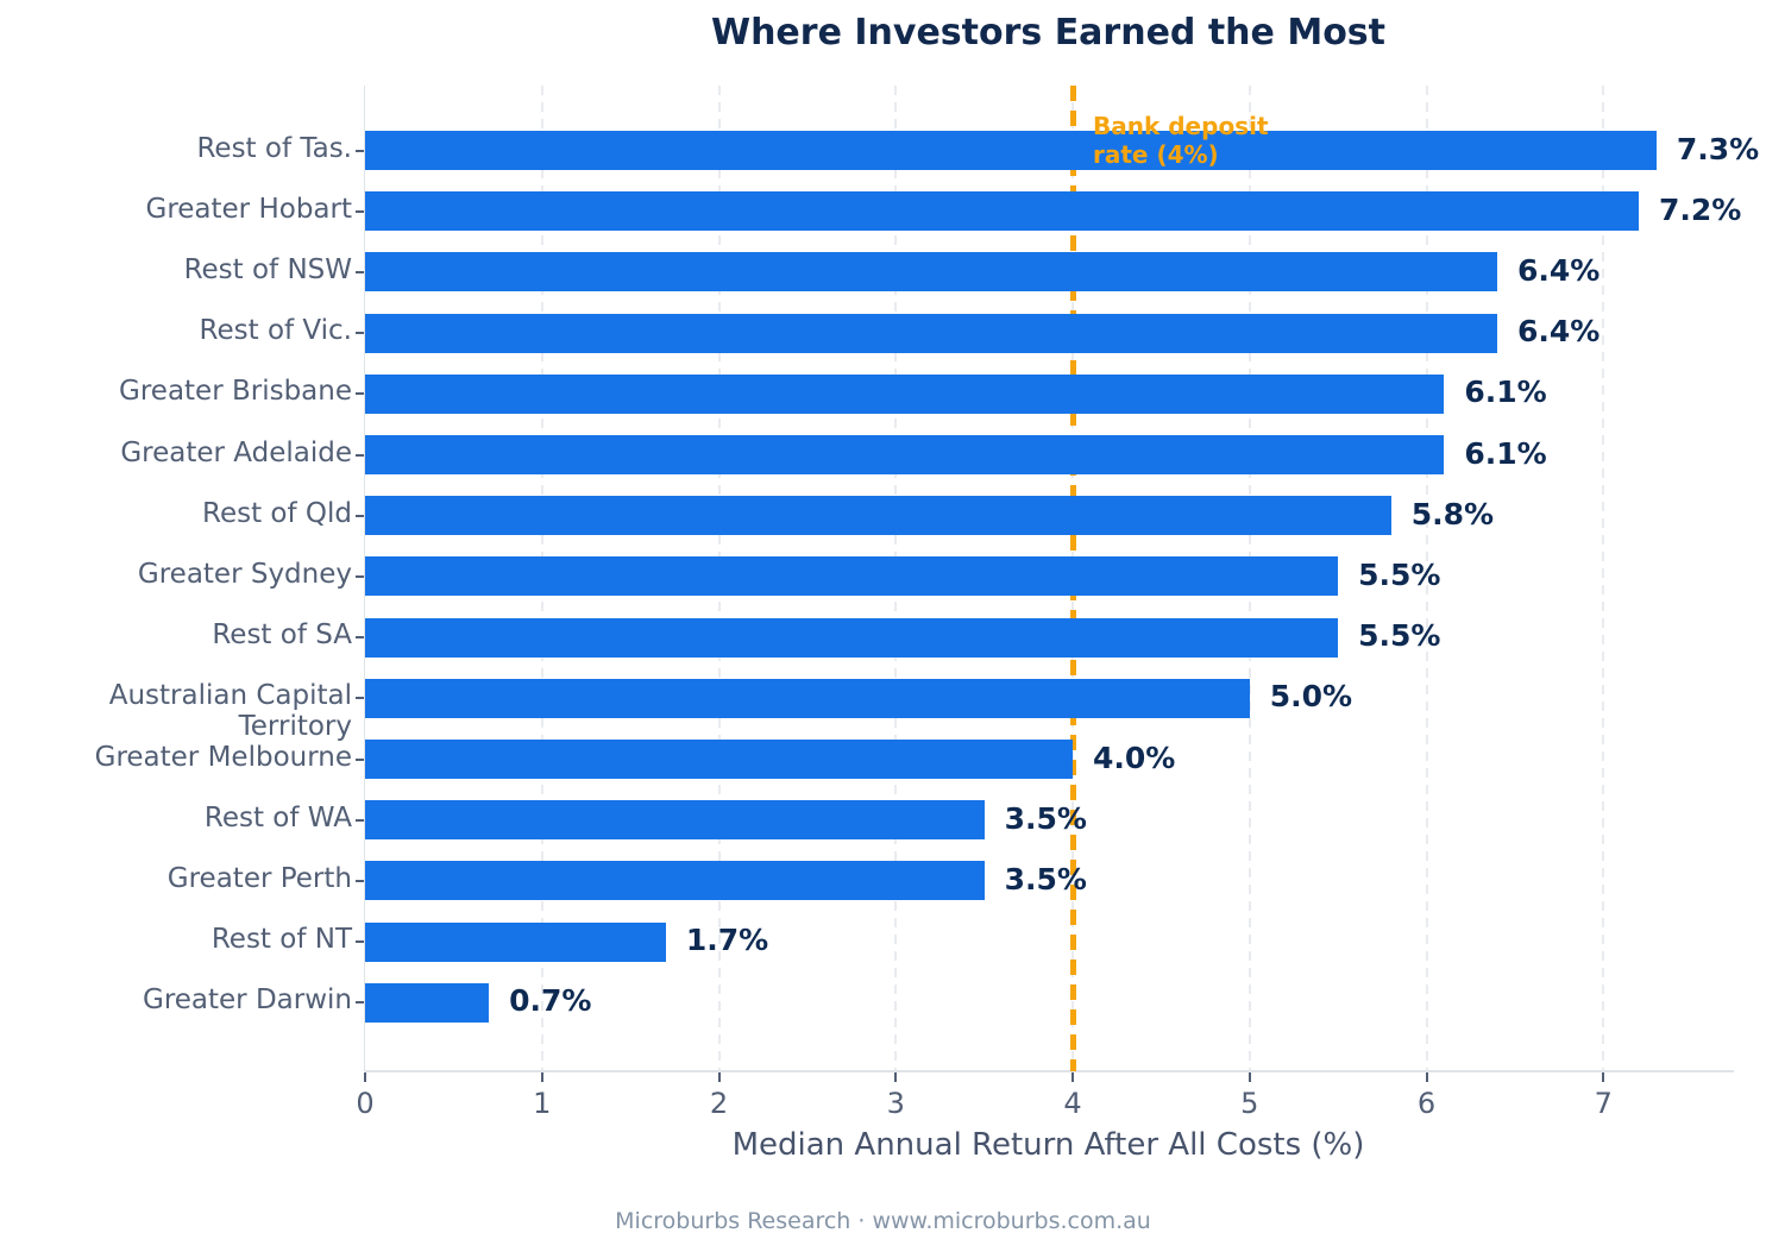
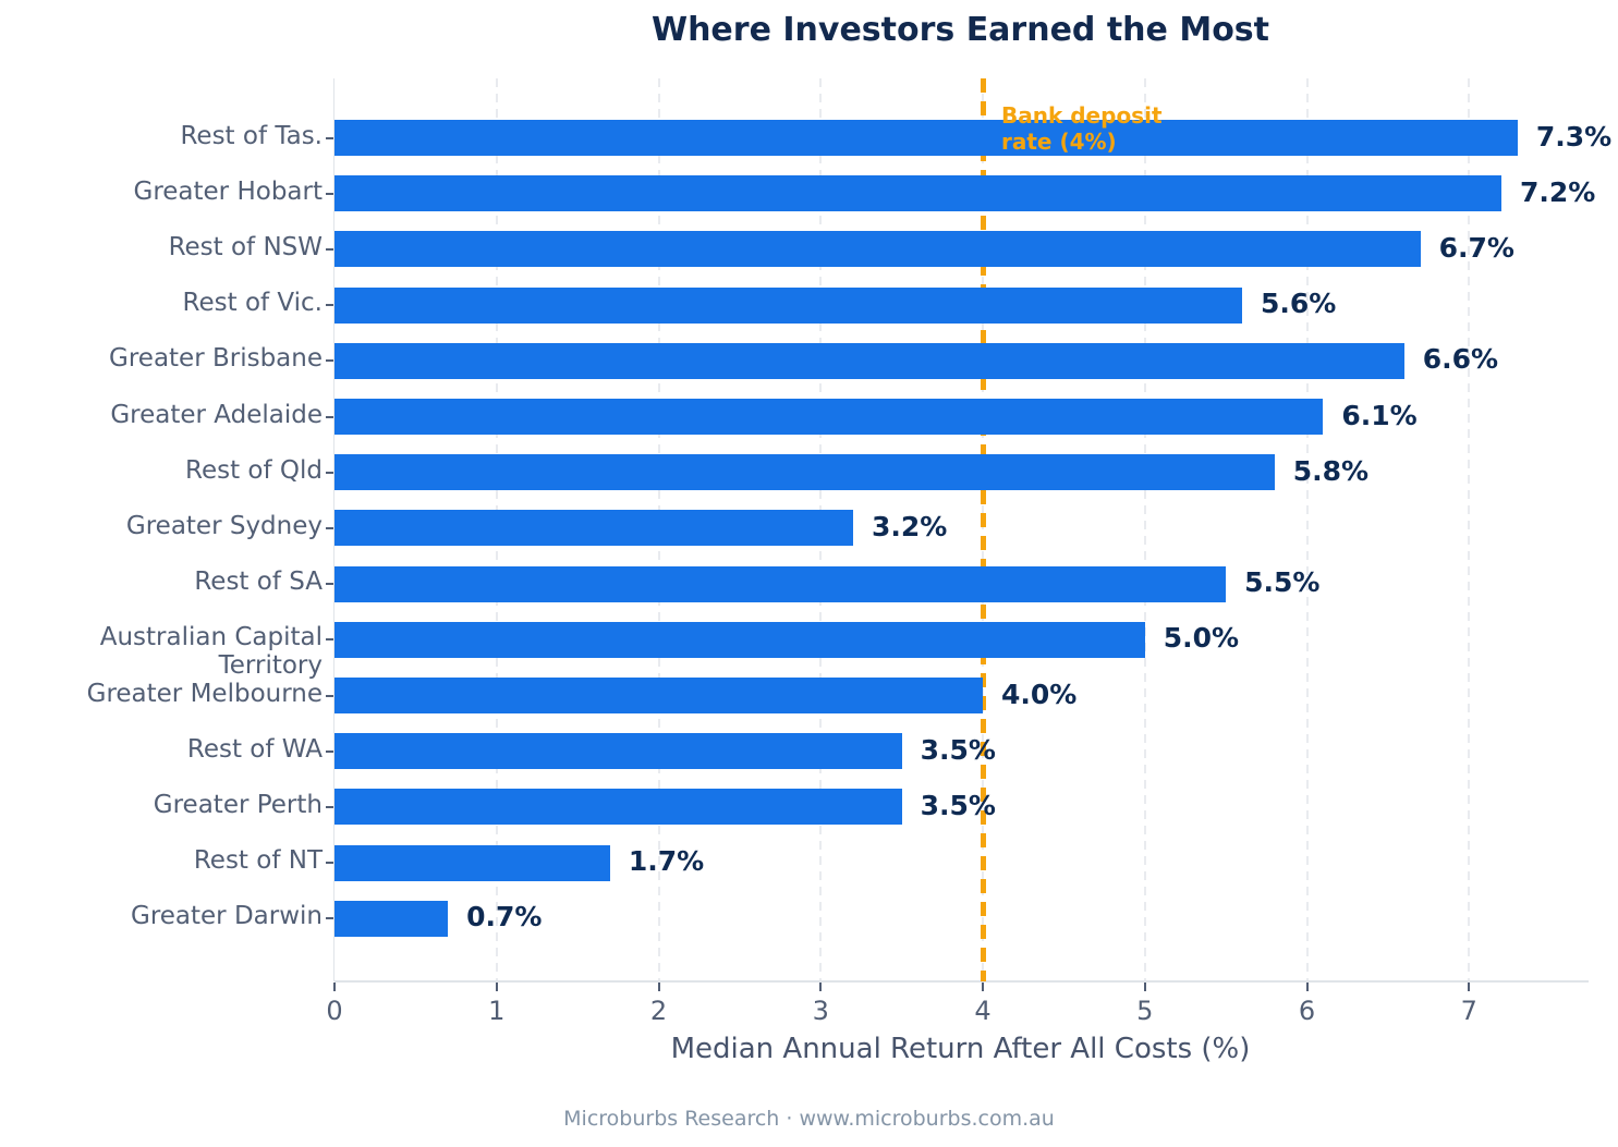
Rest of NSW: 6.4% -> 6.7%
Rest of Vic.: 6.4% -> 5.6%
Greater Brisbane: 6.1% -> 6.6%
Greater Sydney: 5.5% -> 3.2%
